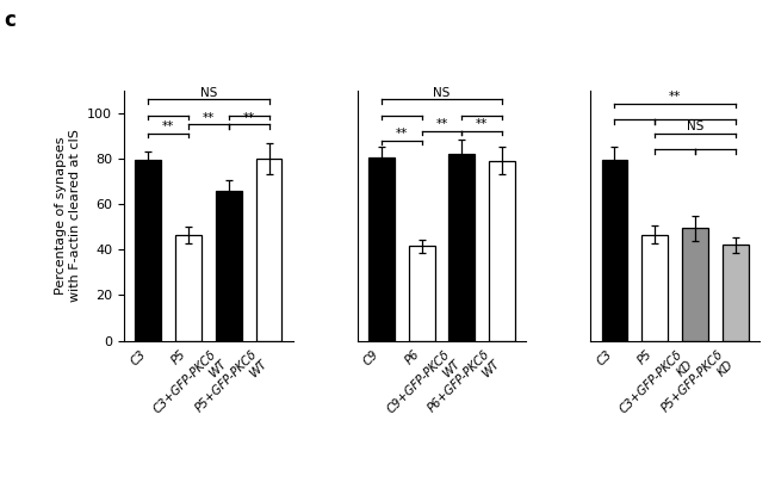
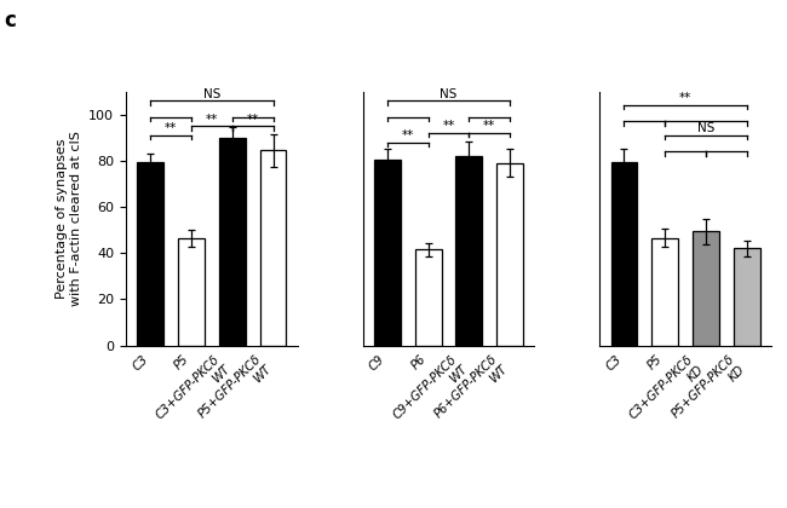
C3+GFP-PKCδ WT: 66 -> 90
P5+GFP-PKCδ WT: 80 -> 84
